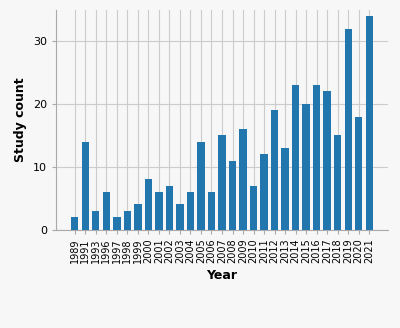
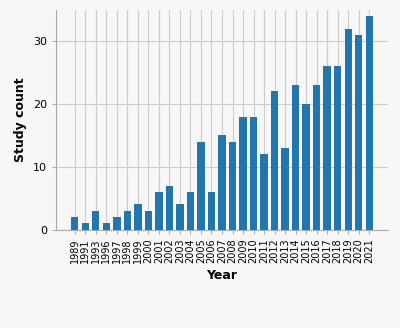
1991: 14 -> 1
1996: 6 -> 1
2000: 8 -> 3
2008: 11 -> 14
2009: 16 -> 18
2010: 7 -> 18
2012: 19 -> 22
2017: 22 -> 26
2018: 15 -> 26
2020: 18 -> 31
